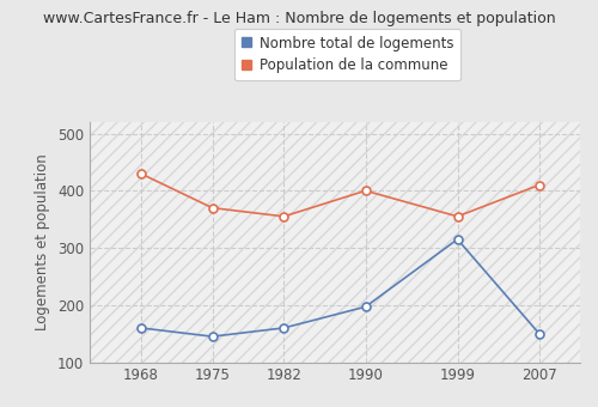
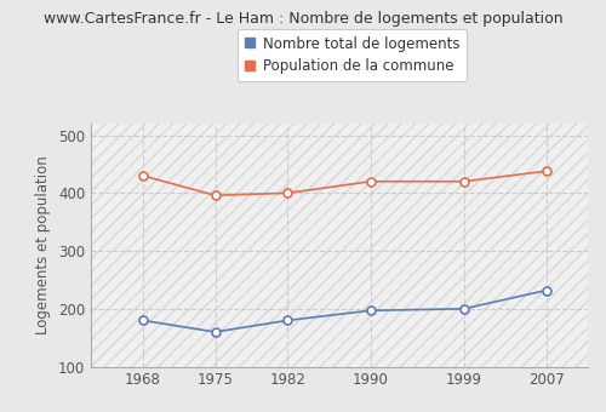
Nombre total de logements/1968: 160 -> 180
Nombre total de logements/1975: 145 -> 160
Population de la commune/1975: 370 -> 396
Nombre total de logements/1982: 160 -> 180
Population de la commune/1982: 355 -> 400
Population de la commune/1990: 400 -> 420
Nombre total de logements/1999: 315 -> 200
Population de la commune/1999: 355 -> 420
Nombre total de logements/2007: 150 -> 232
Population de la commune/2007: 410 -> 438
